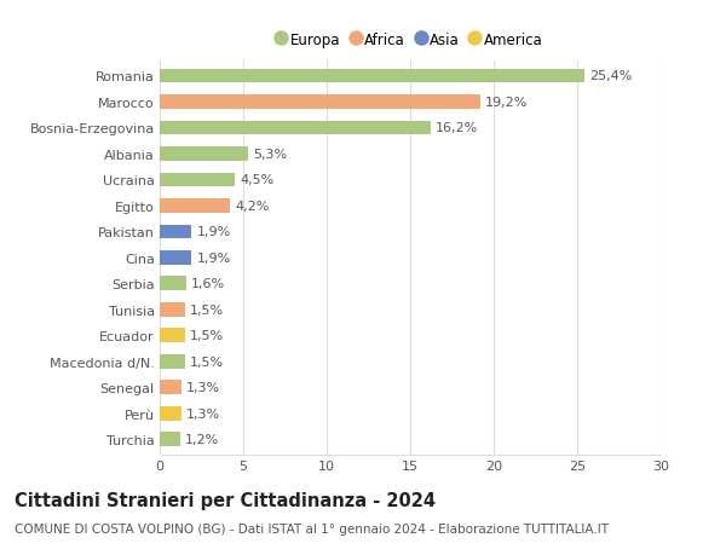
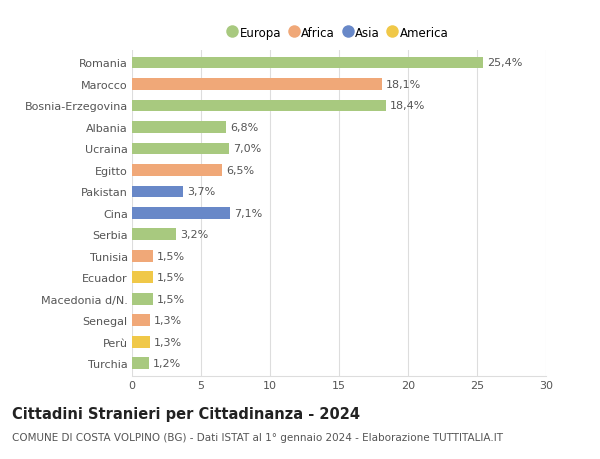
Marocco: 19,2% -> 18,1%
Bosnia-Erzegovina: 16,2% -> 18,4%
Albania: 5,3% -> 6,8%
Ucraina: 4,5% -> 7,0%
Egitto: 4,2% -> 6,5%
Pakistan: 1,9% -> 3,7%
Cina: 1,9% -> 7,1%
Serbia: 1,6% -> 3,2%
